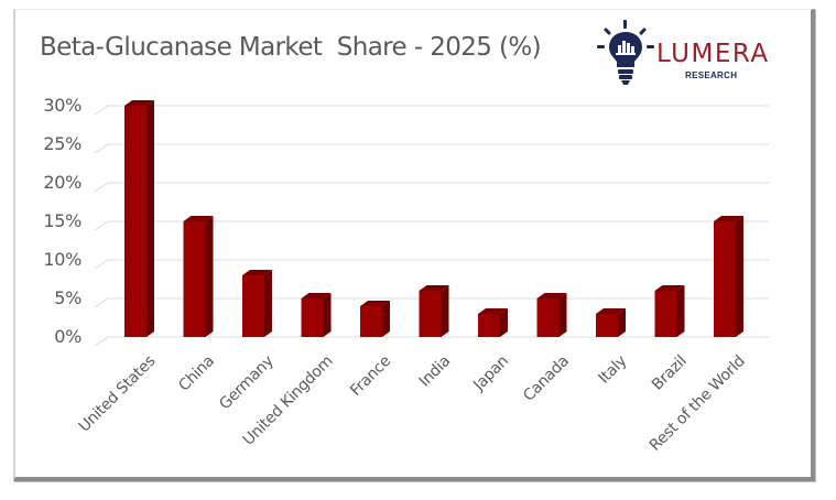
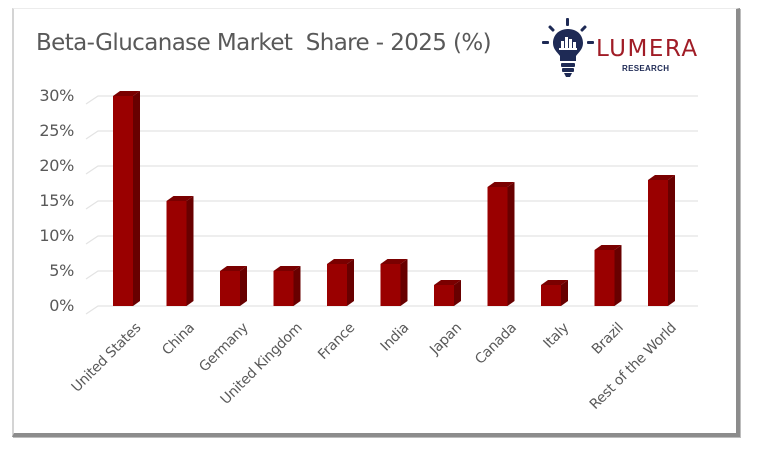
Germany: 8% -> 5%
France: 4% -> 6%
Canada: 5% -> 17%
Brazil: 6% -> 8%
Rest of the World: 15% -> 18%
